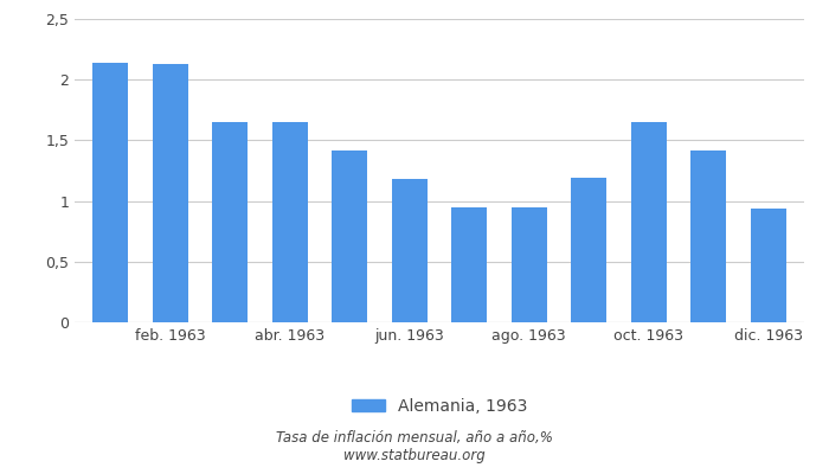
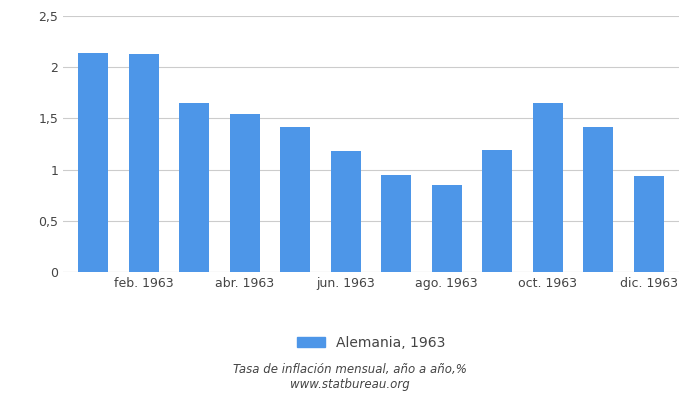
abr. 1963: 1,65 -> 1,54
ago. 1963: 0,95 -> 0,85
